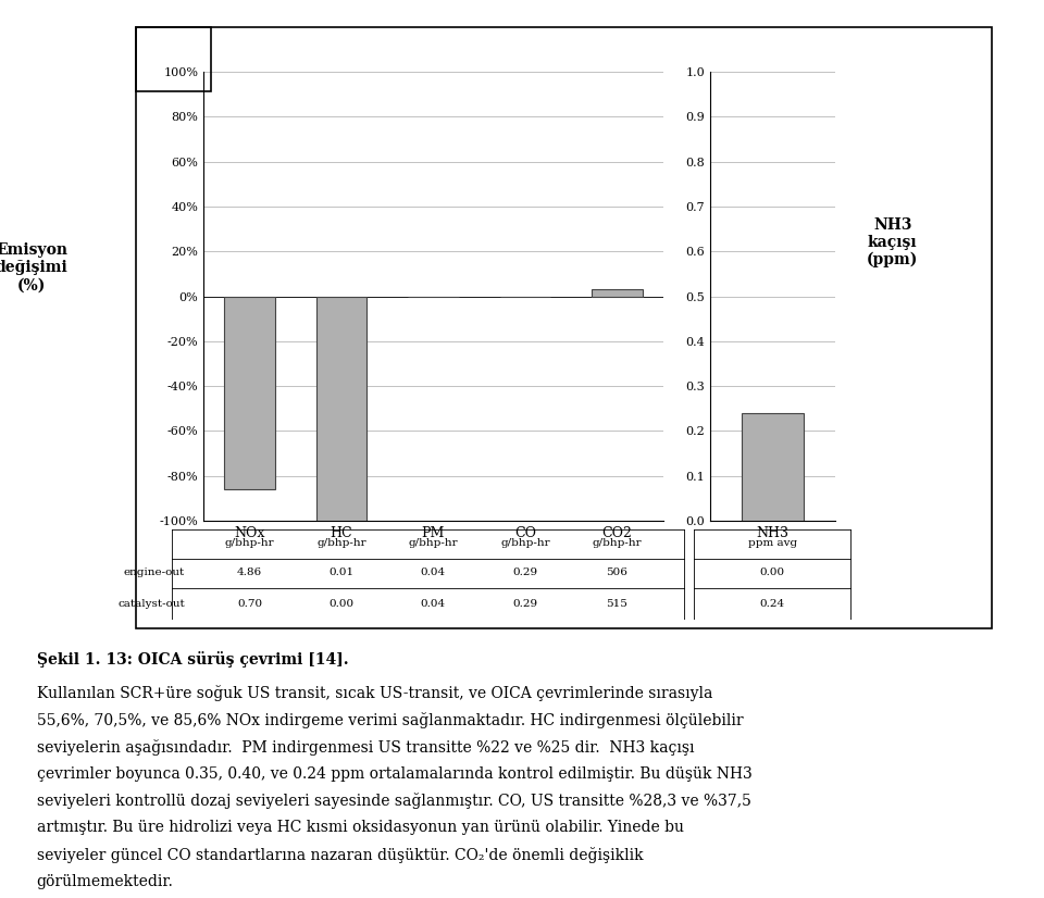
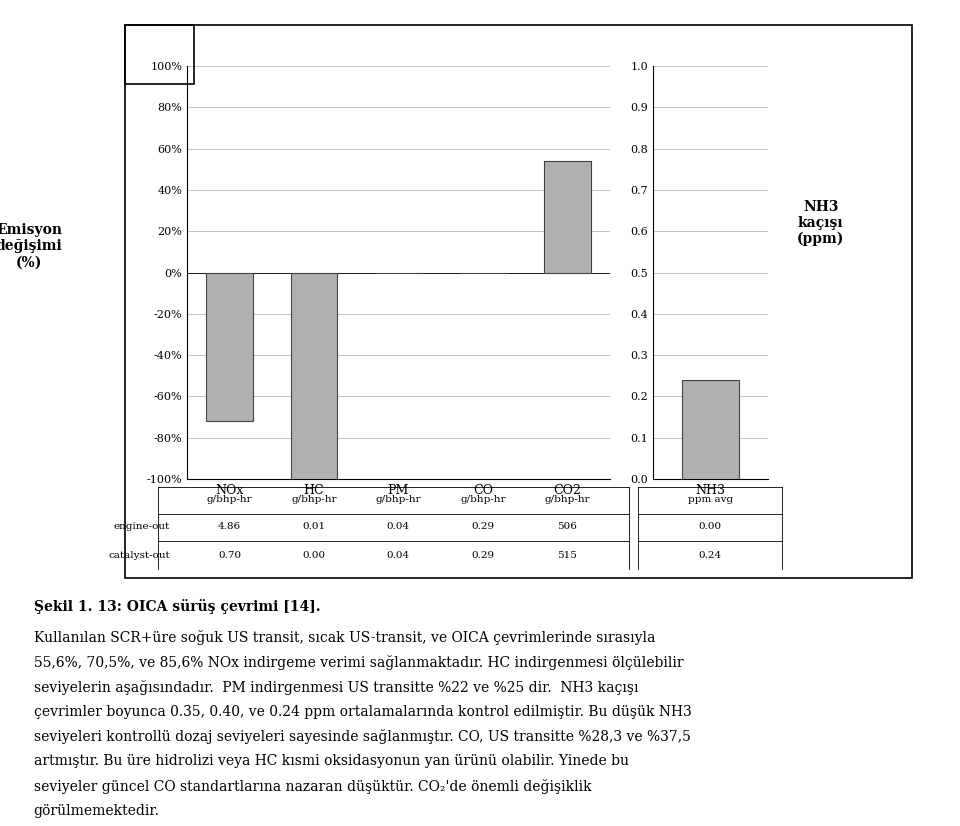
NOx: -86% -> -72%
CO2: 3% -> 54%
